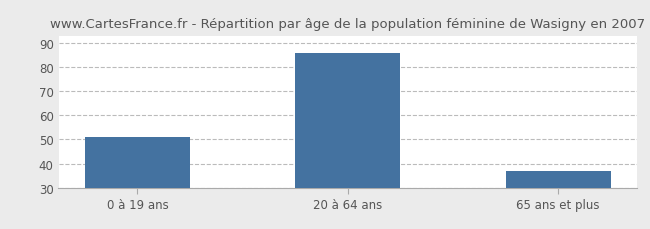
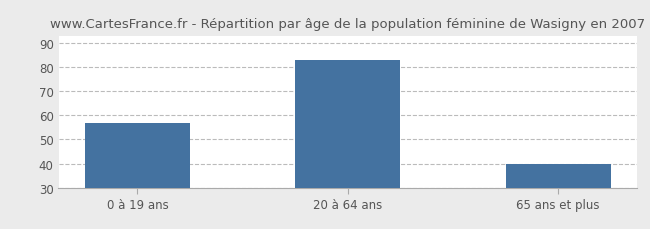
0 à 19 ans: 51 -> 57
20 à 64 ans: 86 -> 83
65 ans et plus: 37 -> 40
